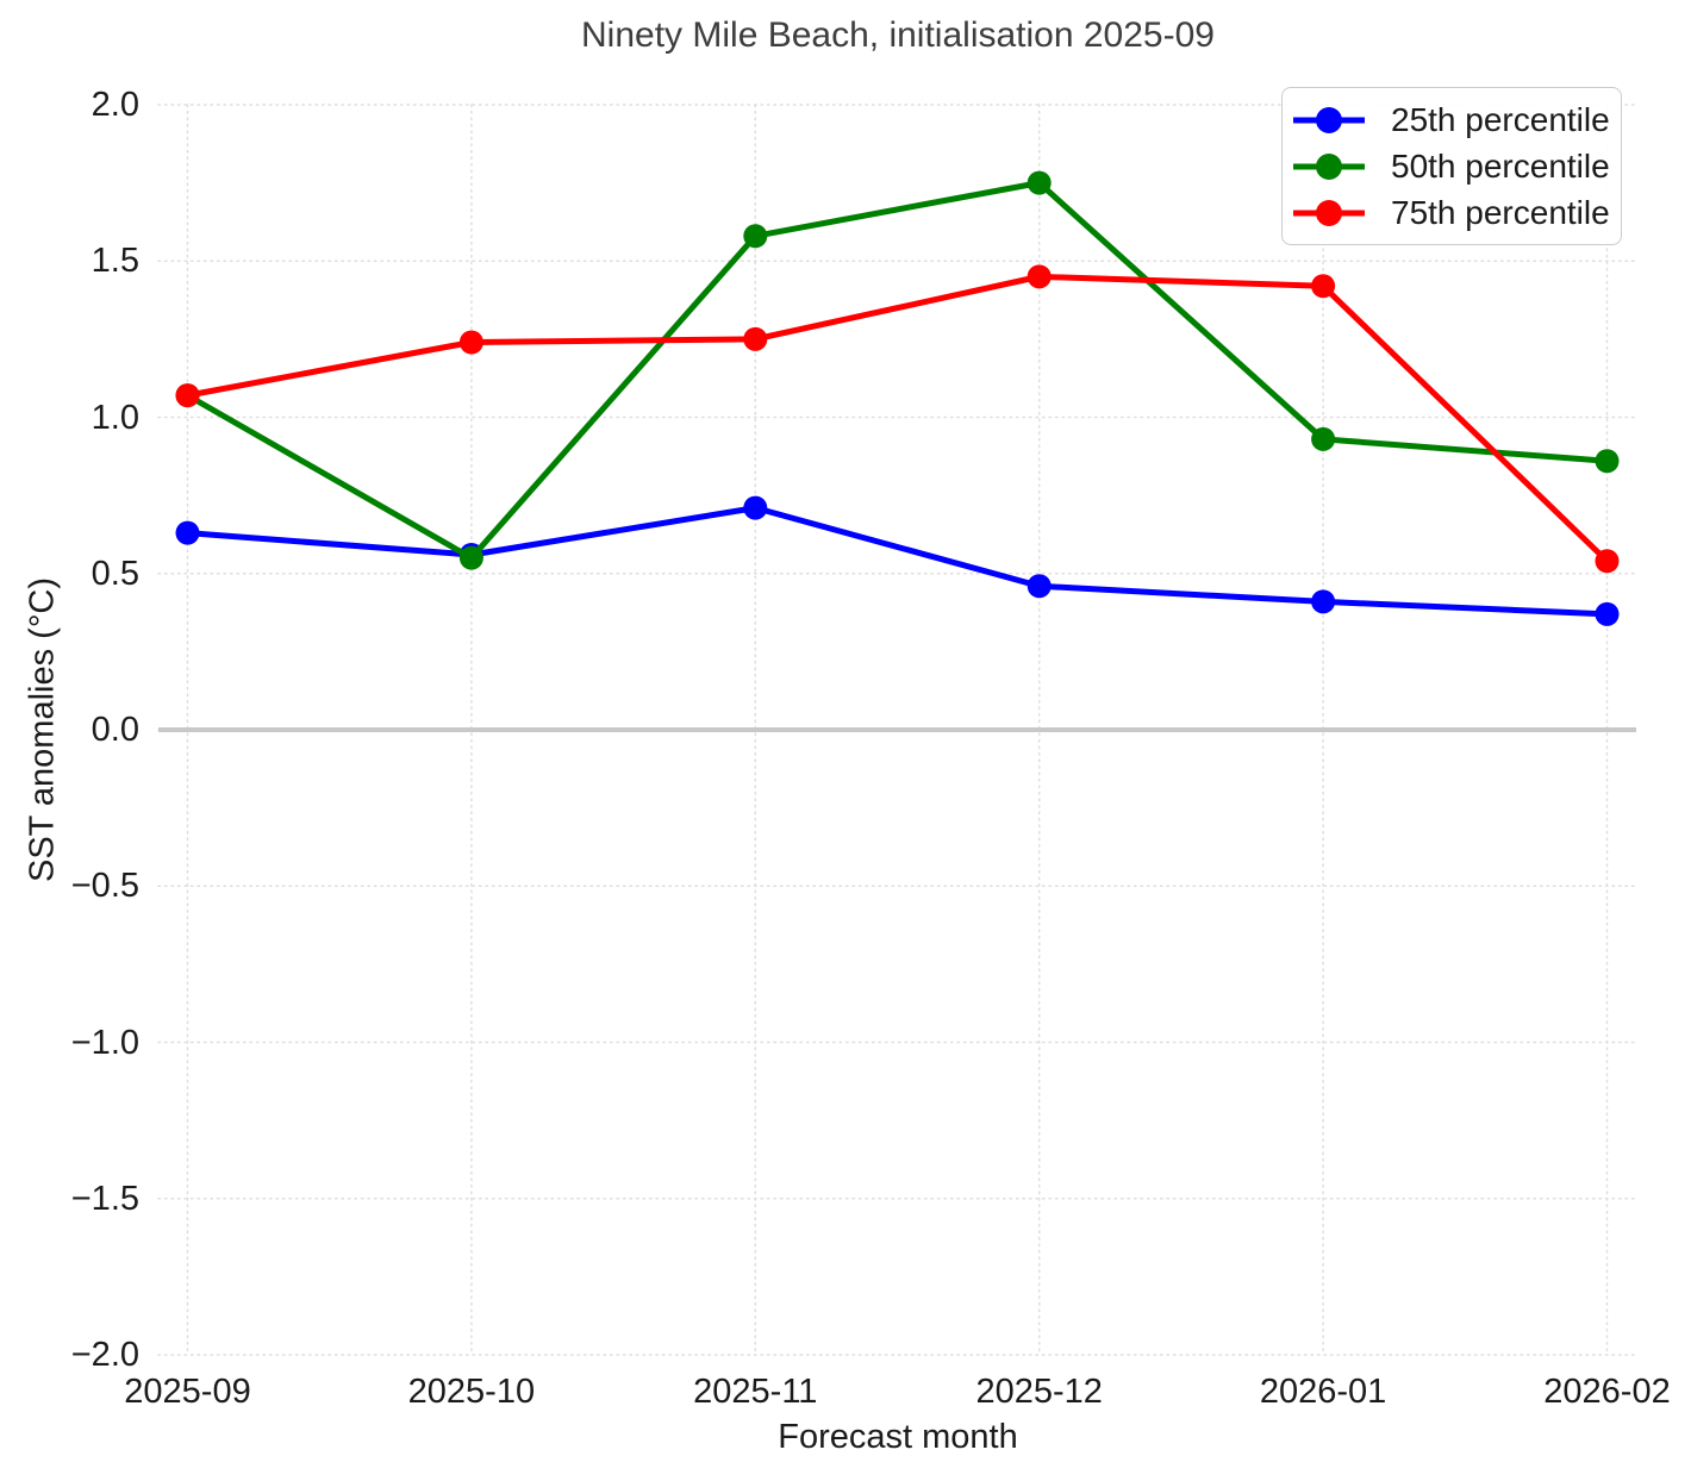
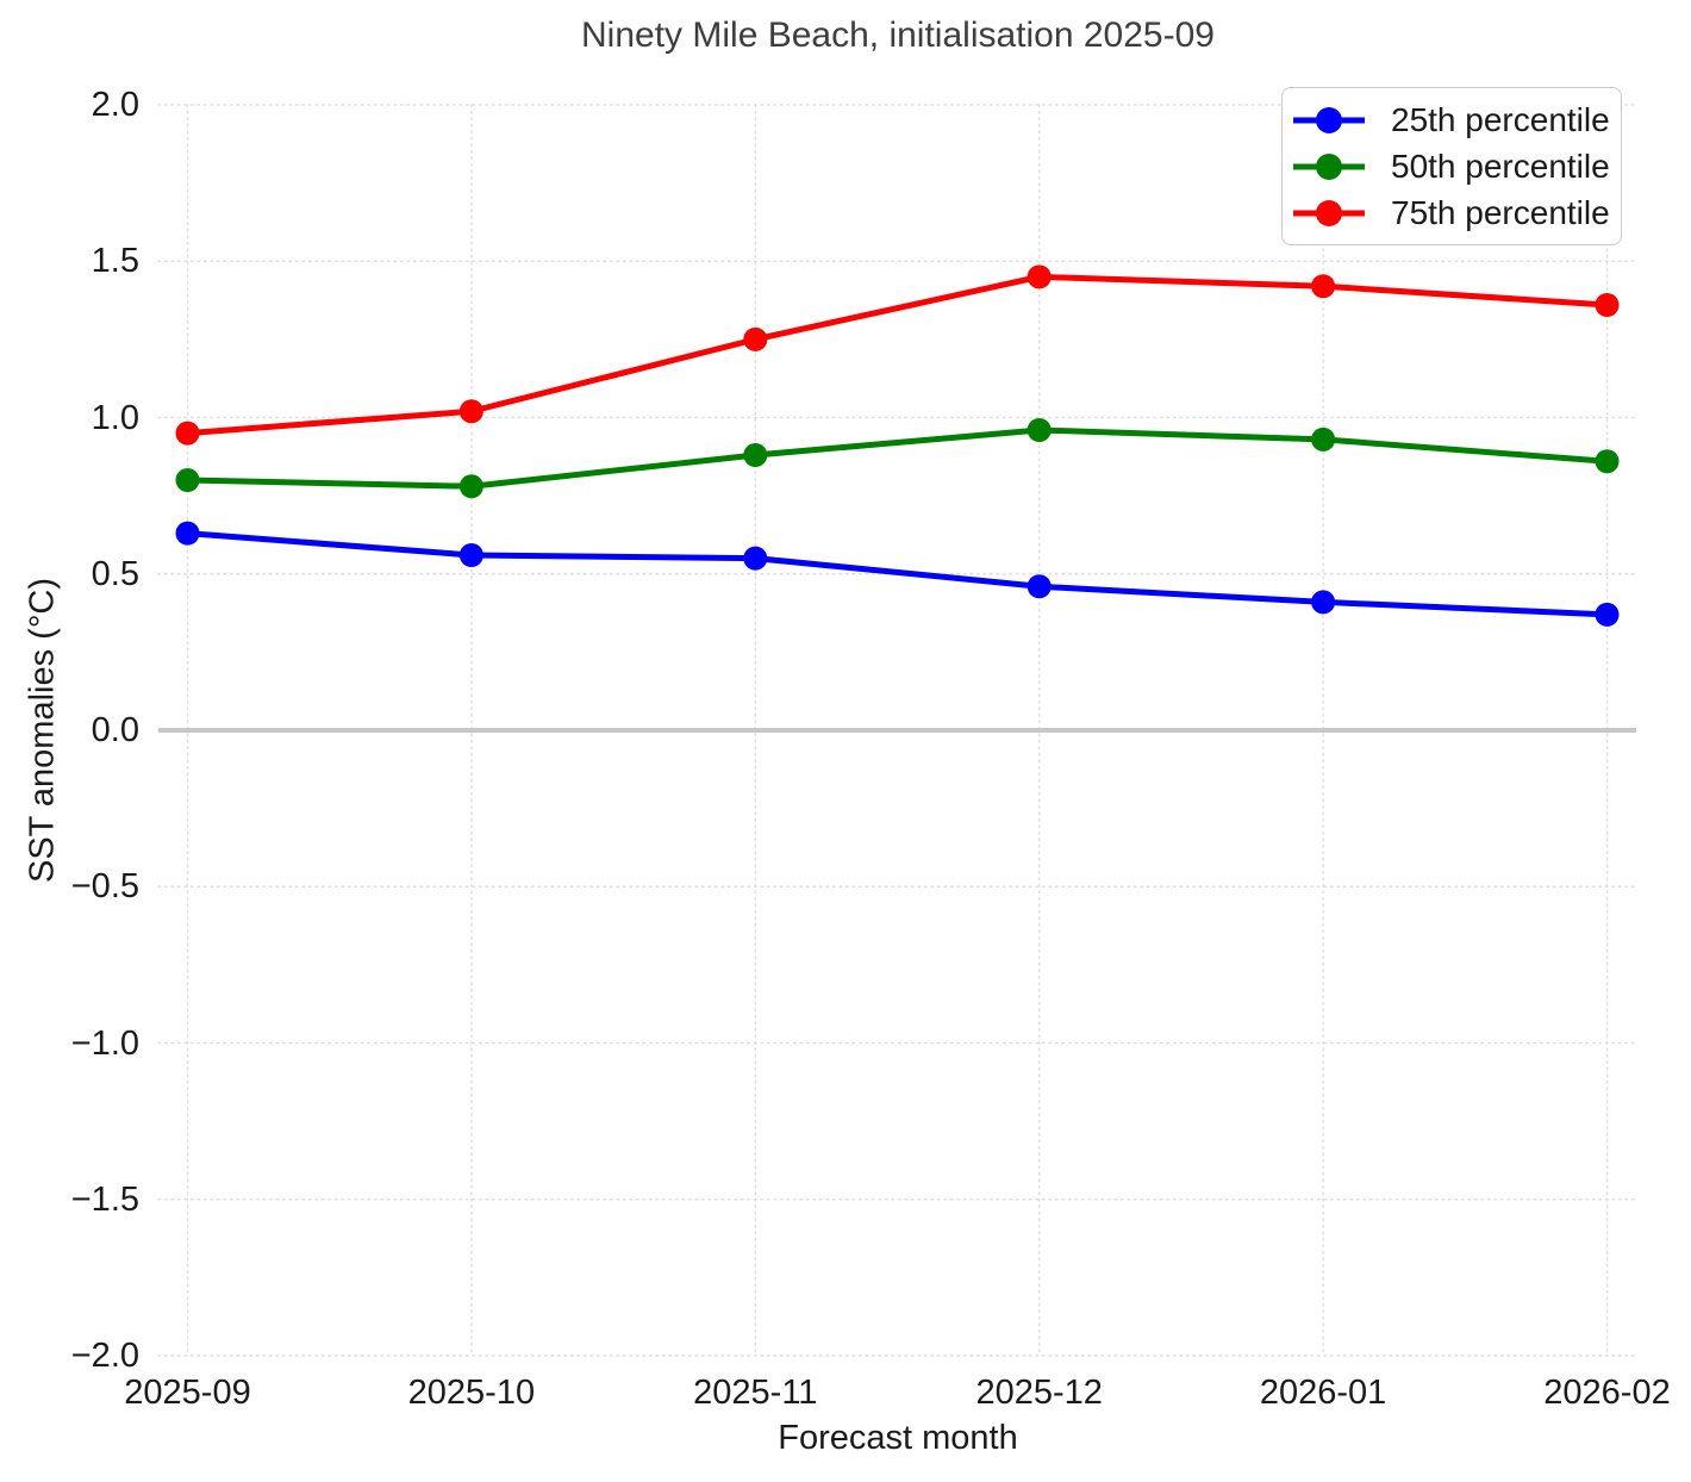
50th percentile/2025-09: 1.07 -> 0.80
75th percentile/2025-09: 1.07 -> 0.95
50th percentile/2025-10: 0.55 -> 0.78
75th percentile/2025-10: 1.24 -> 1.02
25th percentile/2025-11: 0.71 -> 0.55
50th percentile/2025-11: 1.58 -> 0.88
50th percentile/2025-12: 1.75 -> 0.96
75th percentile/2026-02: 0.54 -> 1.36
